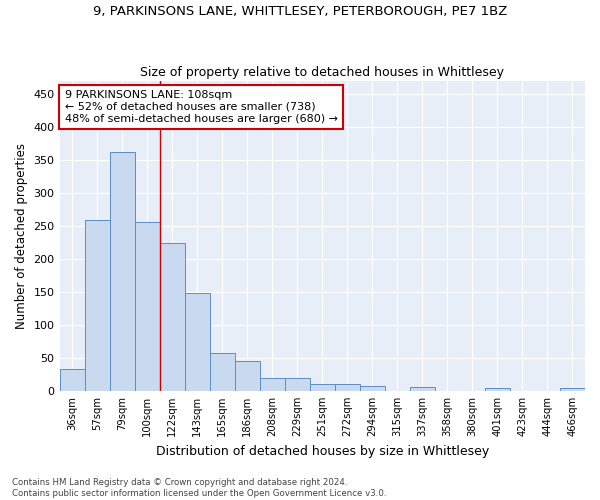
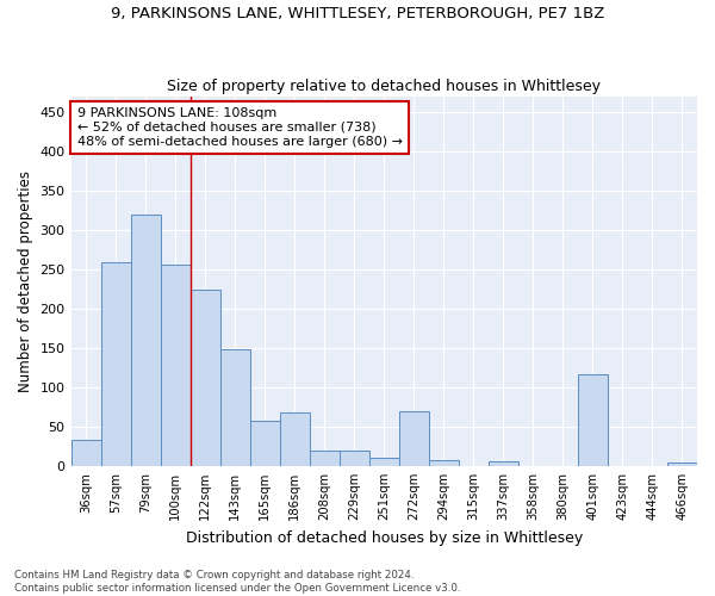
79sqm: 363 -> 320
186sqm: 45 -> 68
272sqm: 10 -> 70
401sqm: 5 -> 116
